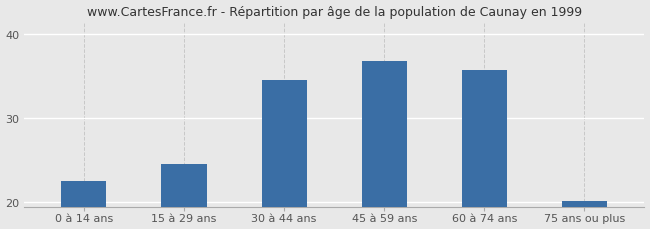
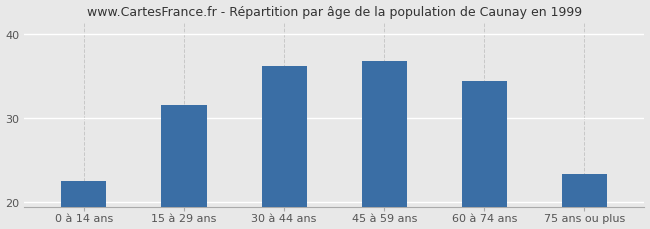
15 à 29 ans: 24.5 -> 31.6
30 à 44 ans: 34.5 -> 36.2
60 à 74 ans: 35.7 -> 34.4
75 ans ou plus: 20.2 -> 23.4
